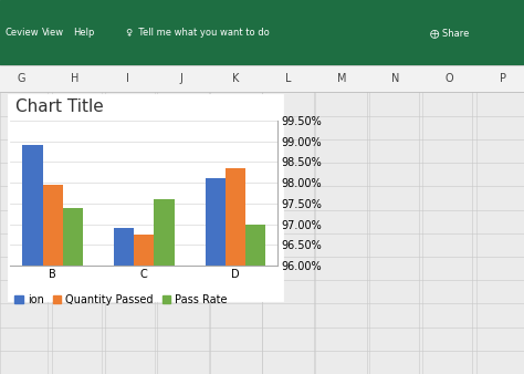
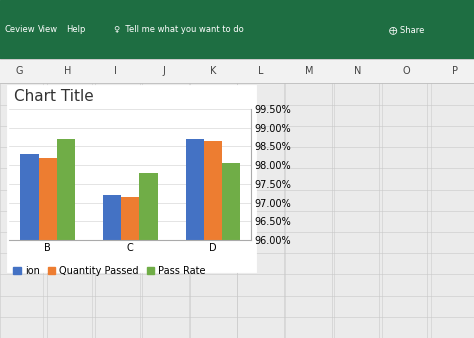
ion/B: 98.9% -> 98.3%
Quantity Passed/B: 97.95% -> 98.20%
Pass Rate/B: 97.40% -> 98.70%
ion/C: 96.9% -> 97.2%
Quantity Passed/C: 96.75% -> 97.15%
Pass Rate/C: 97.60% -> 97.80%
ion/D: 98.1% -> 98.7%
Quantity Passed/D: 98.35% -> 98.65%
Pass Rate/D: 97.00% -> 98.05%
